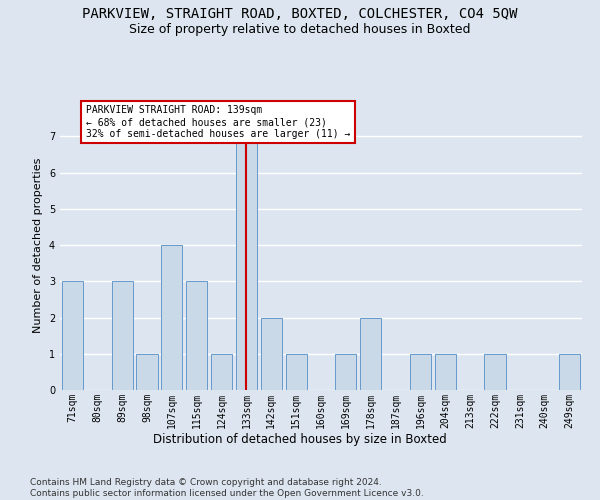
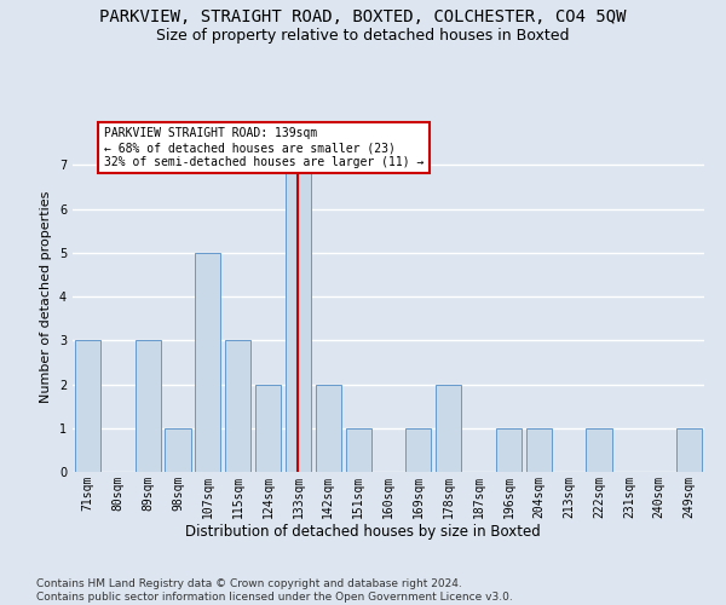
107sqm: 4 -> 5
124sqm: 1 -> 2
